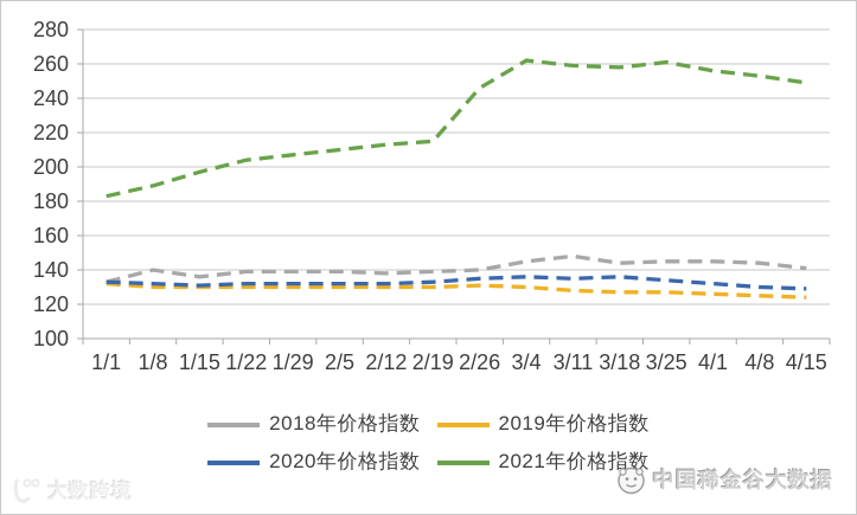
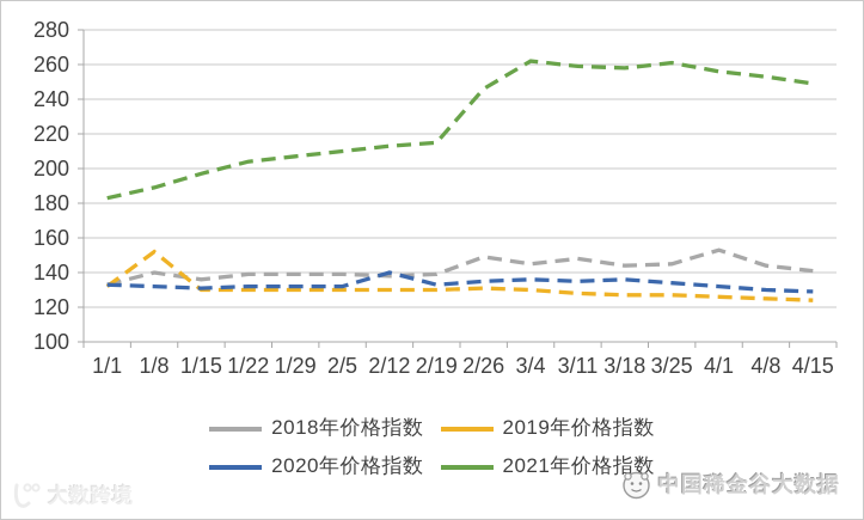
2019年价格指数/1/8: 130 -> 152
2020年价格指数/2/12: 132 -> 140
2018年价格指数/2/26: 140 -> 149
2018年价格指数/4/1: 145 -> 153
